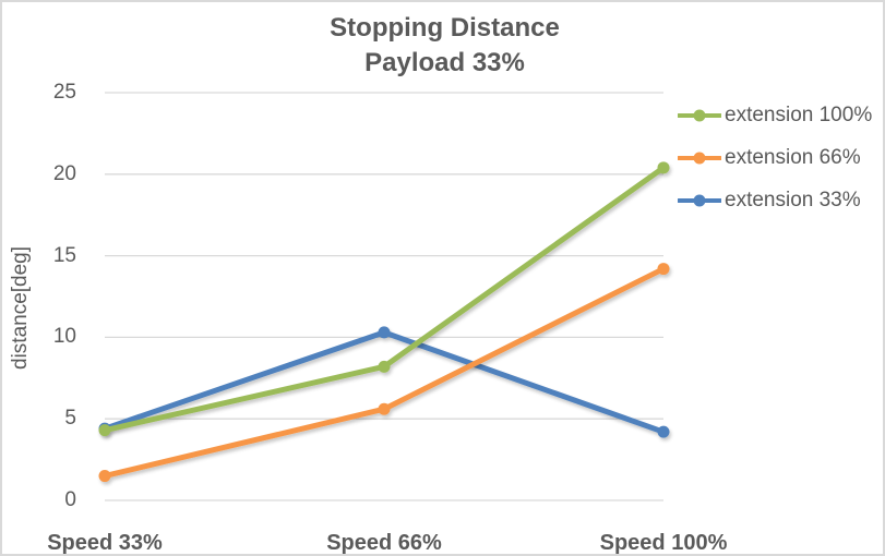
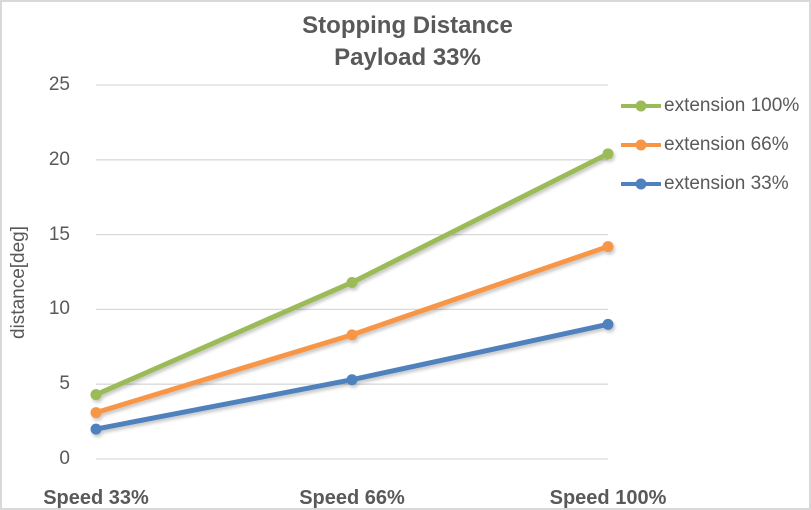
extension 66%/Speed 33%: 1.5 -> 3.1
extension 33%/Speed 33%: 4.4 -> 2.0
extension 100%/Speed 66%: 8.2 -> 11.8
extension 66%/Speed 66%: 5.6 -> 8.3
extension 33%/Speed 66%: 10.3 -> 5.3
extension 33%/Speed 100%: 4.2 -> 9.0
